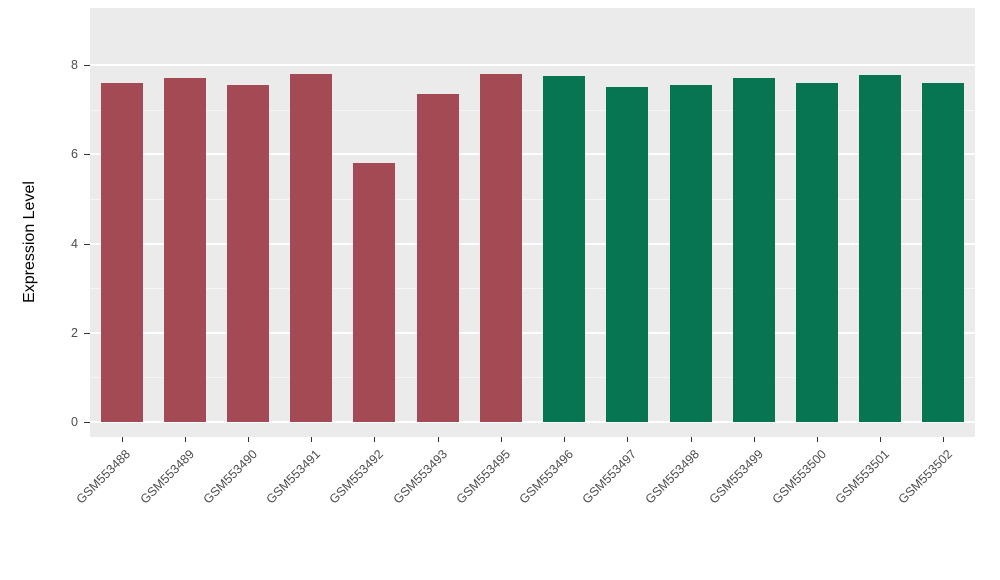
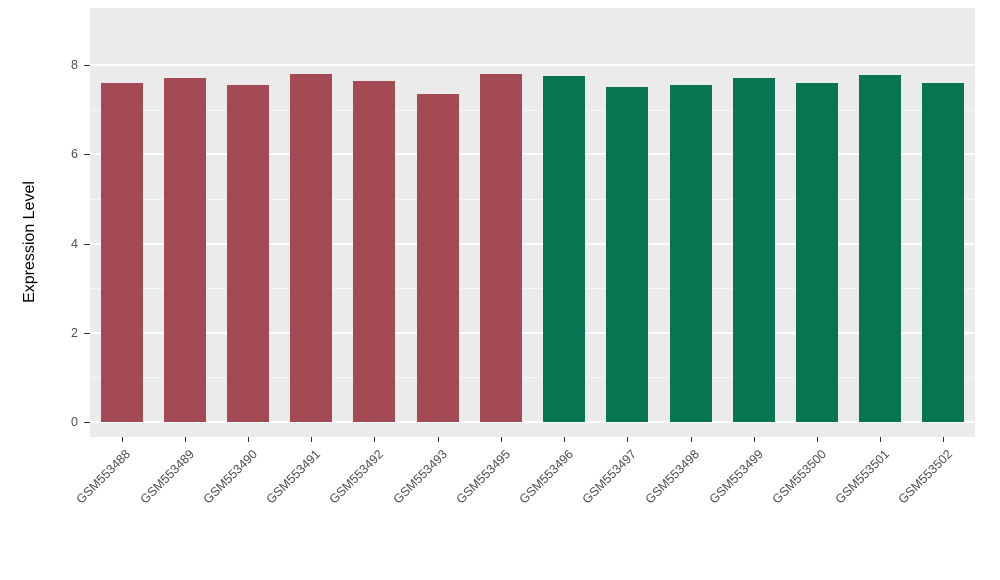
GSM553492: 5.8 -> 7.7
